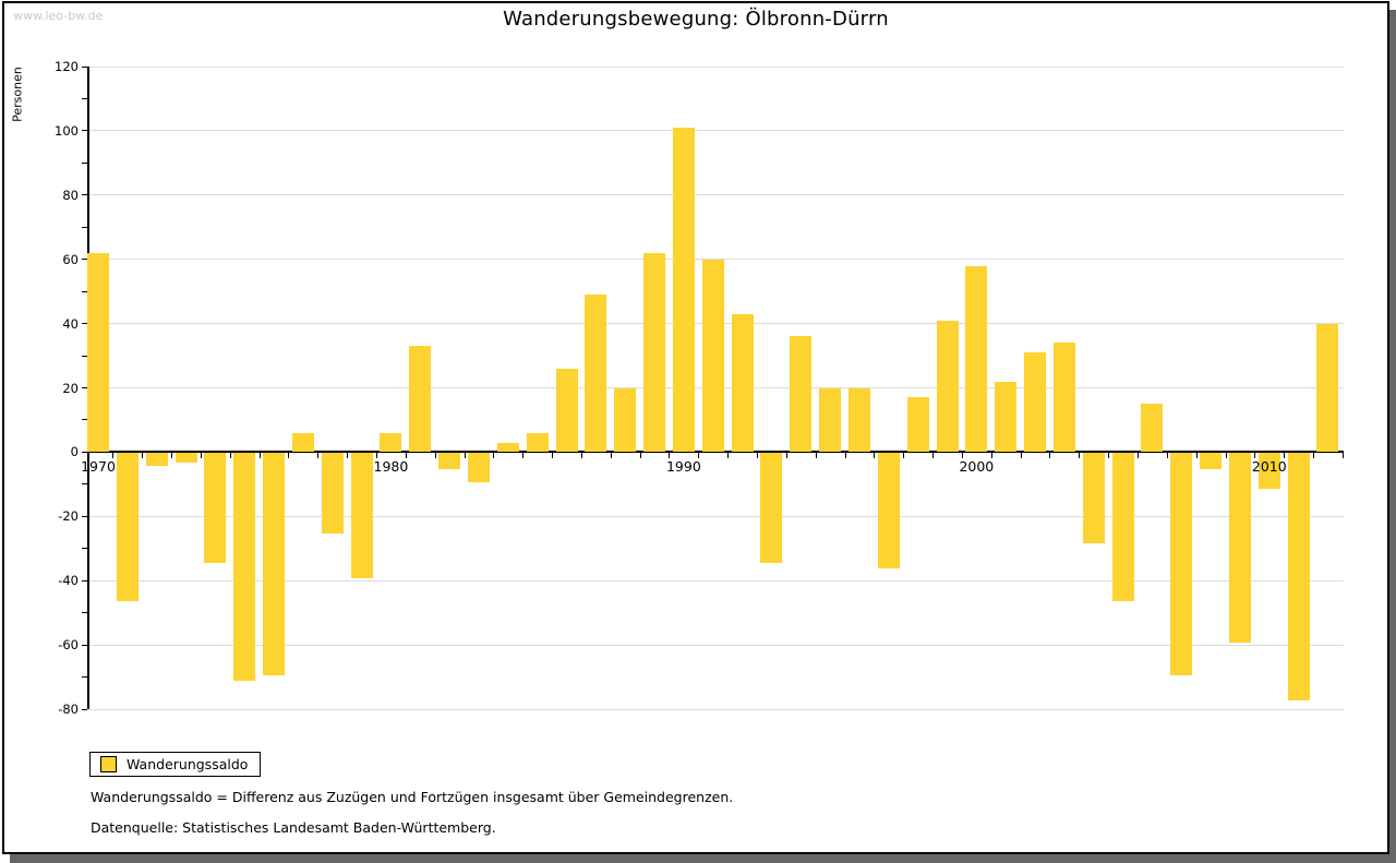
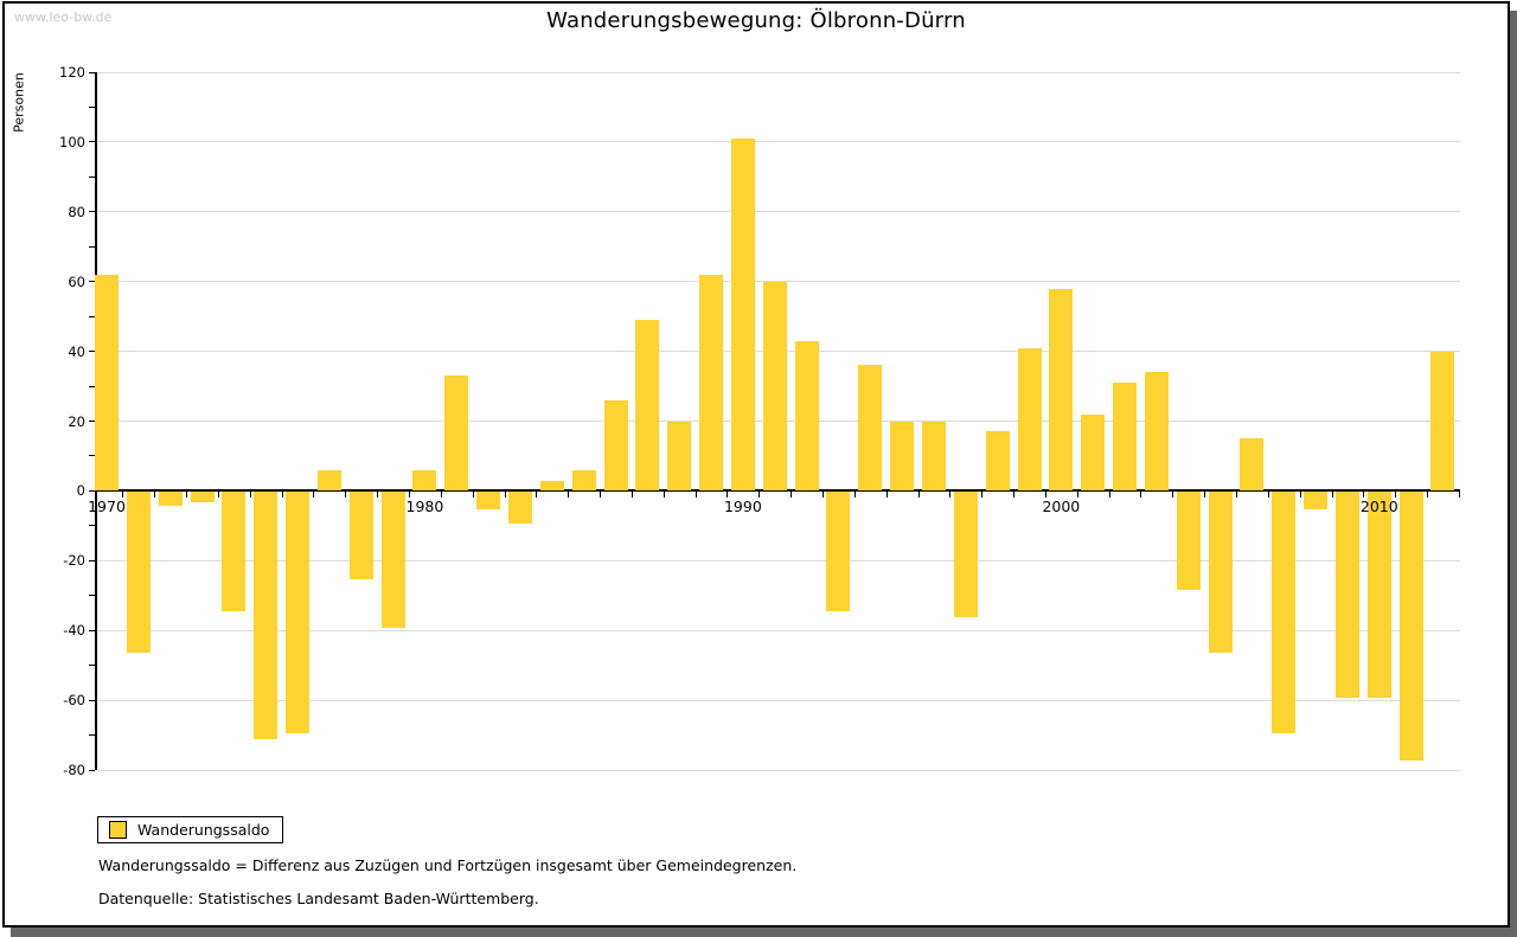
2010: -11 -> -59
